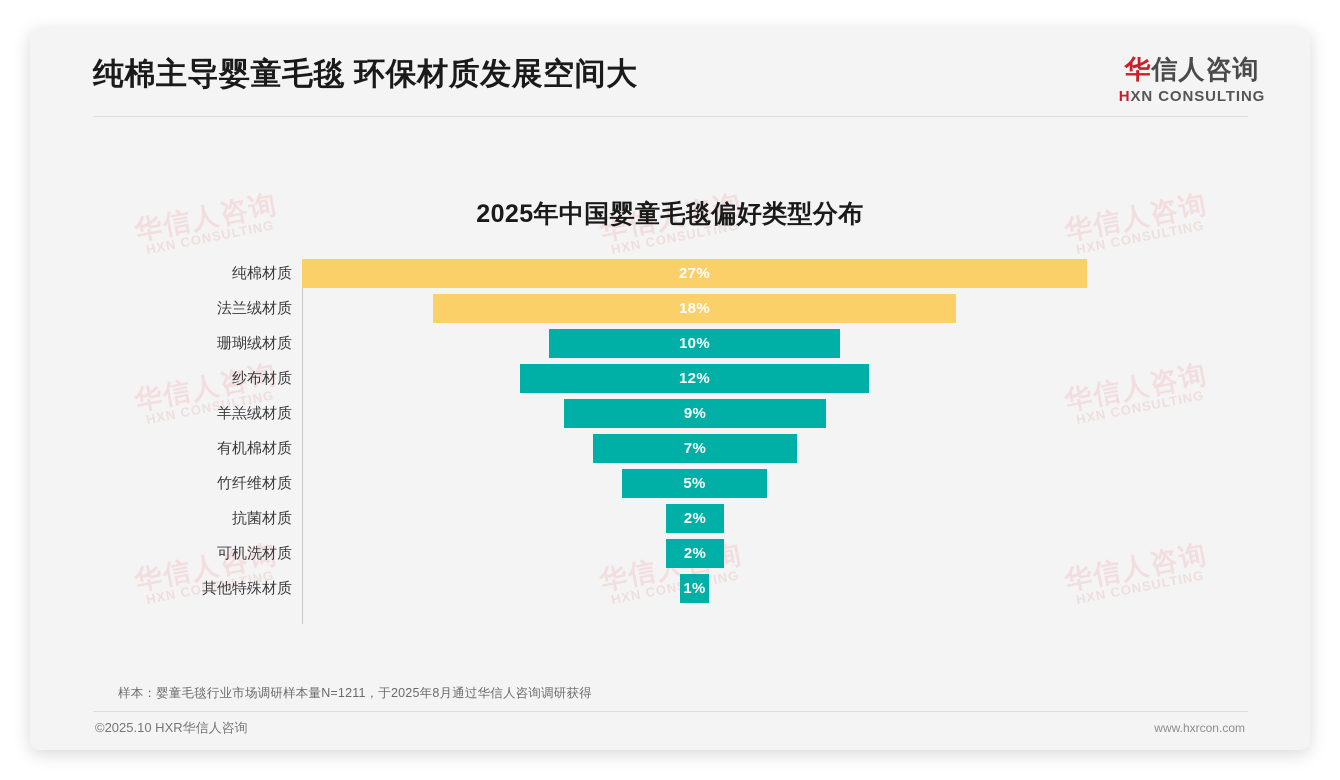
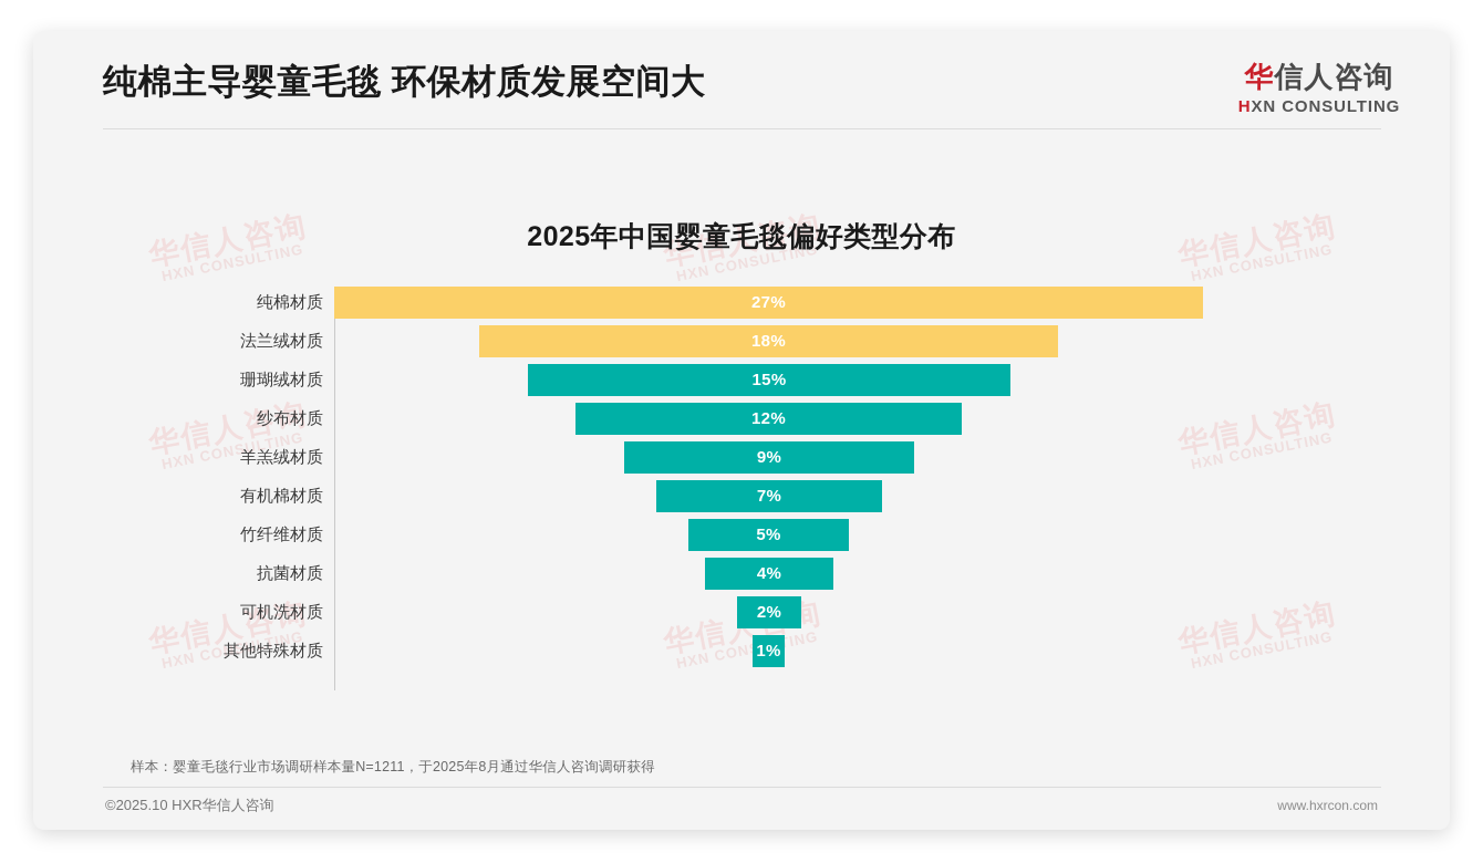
珊瑚绒材质: 10% -> 15%
抗菌材质: 2% -> 4%
